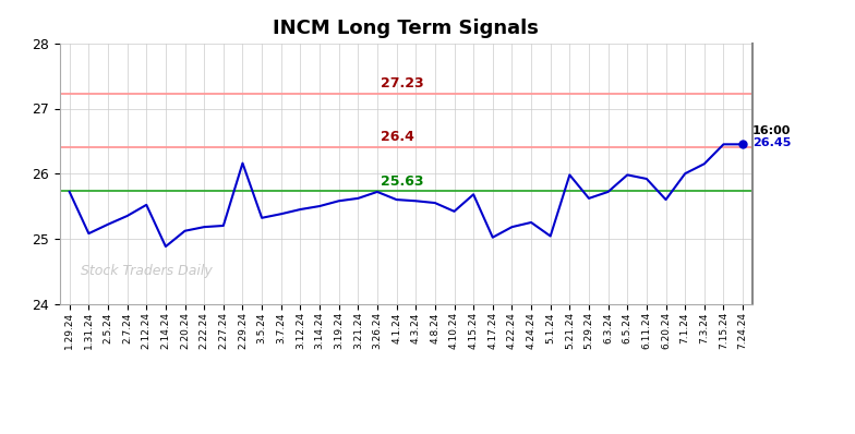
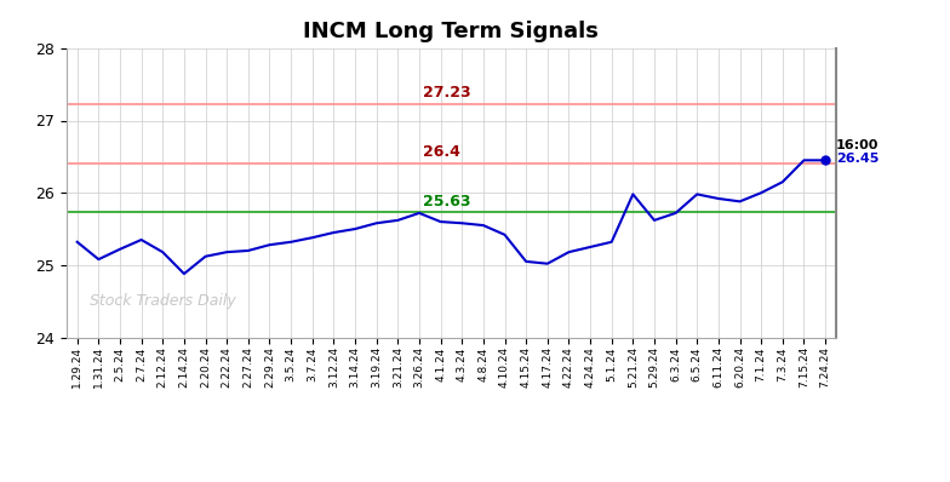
1.29.24: 25.72 -> 25.32
2.12.24: 25.52 -> 25.18
2.29.24: 26.16 -> 25.28
4.15.24: 25.68 -> 25.05
5.1.24: 25.04 -> 25.32
6.20.24: 25.60 -> 25.88
